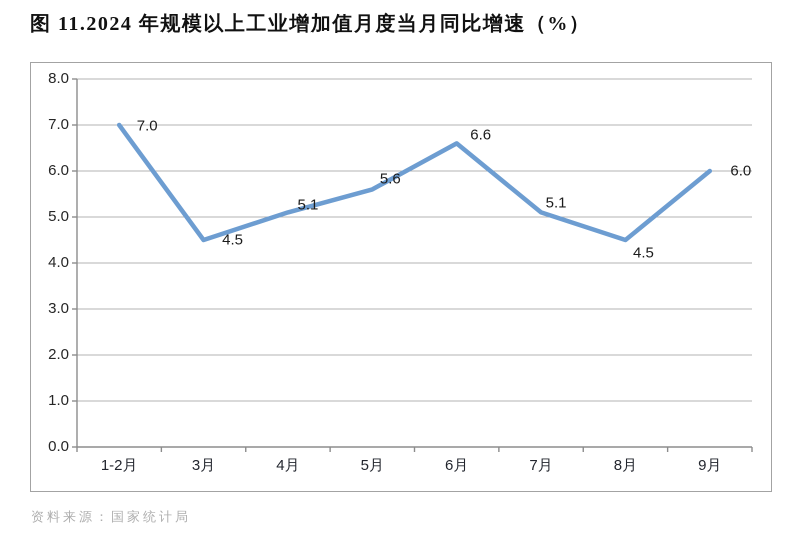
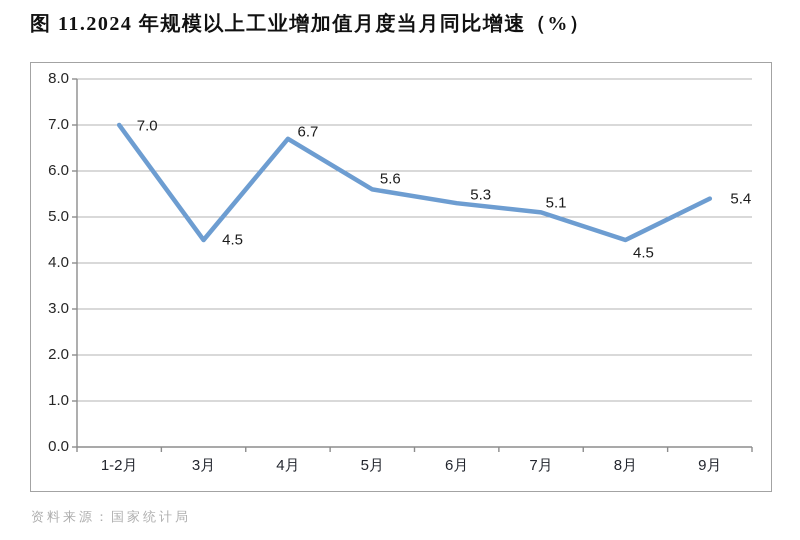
4月: 5.1 -> 6.7
6月: 6.6 -> 5.3
9月: 6.0 -> 5.4
